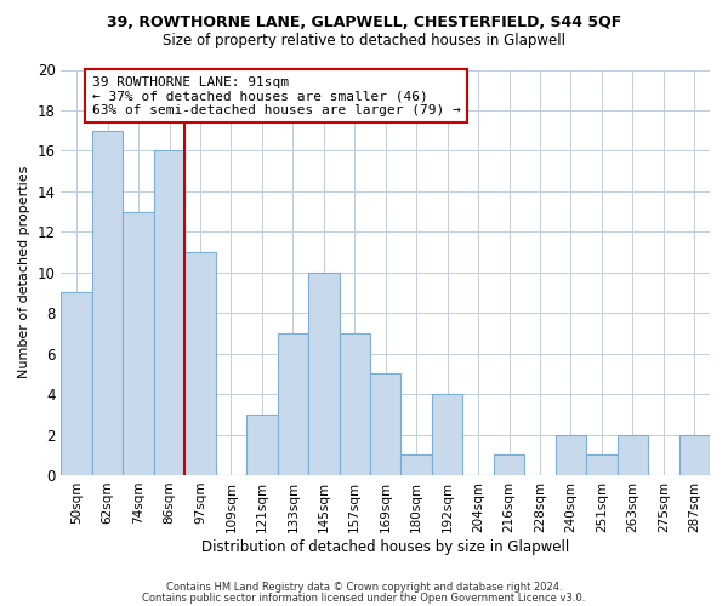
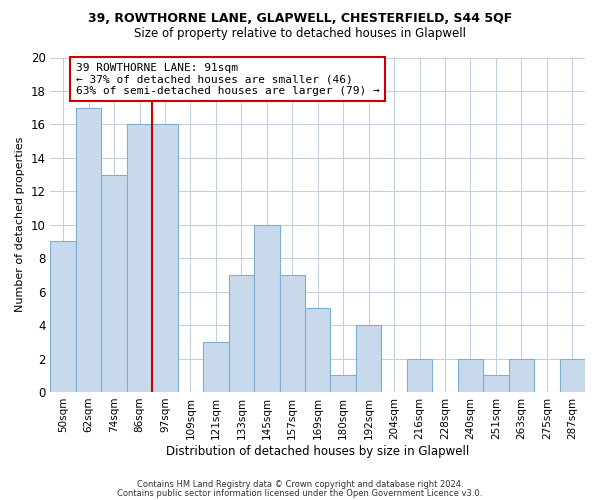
97sqm: 11 -> 16
216sqm: 1 -> 2
